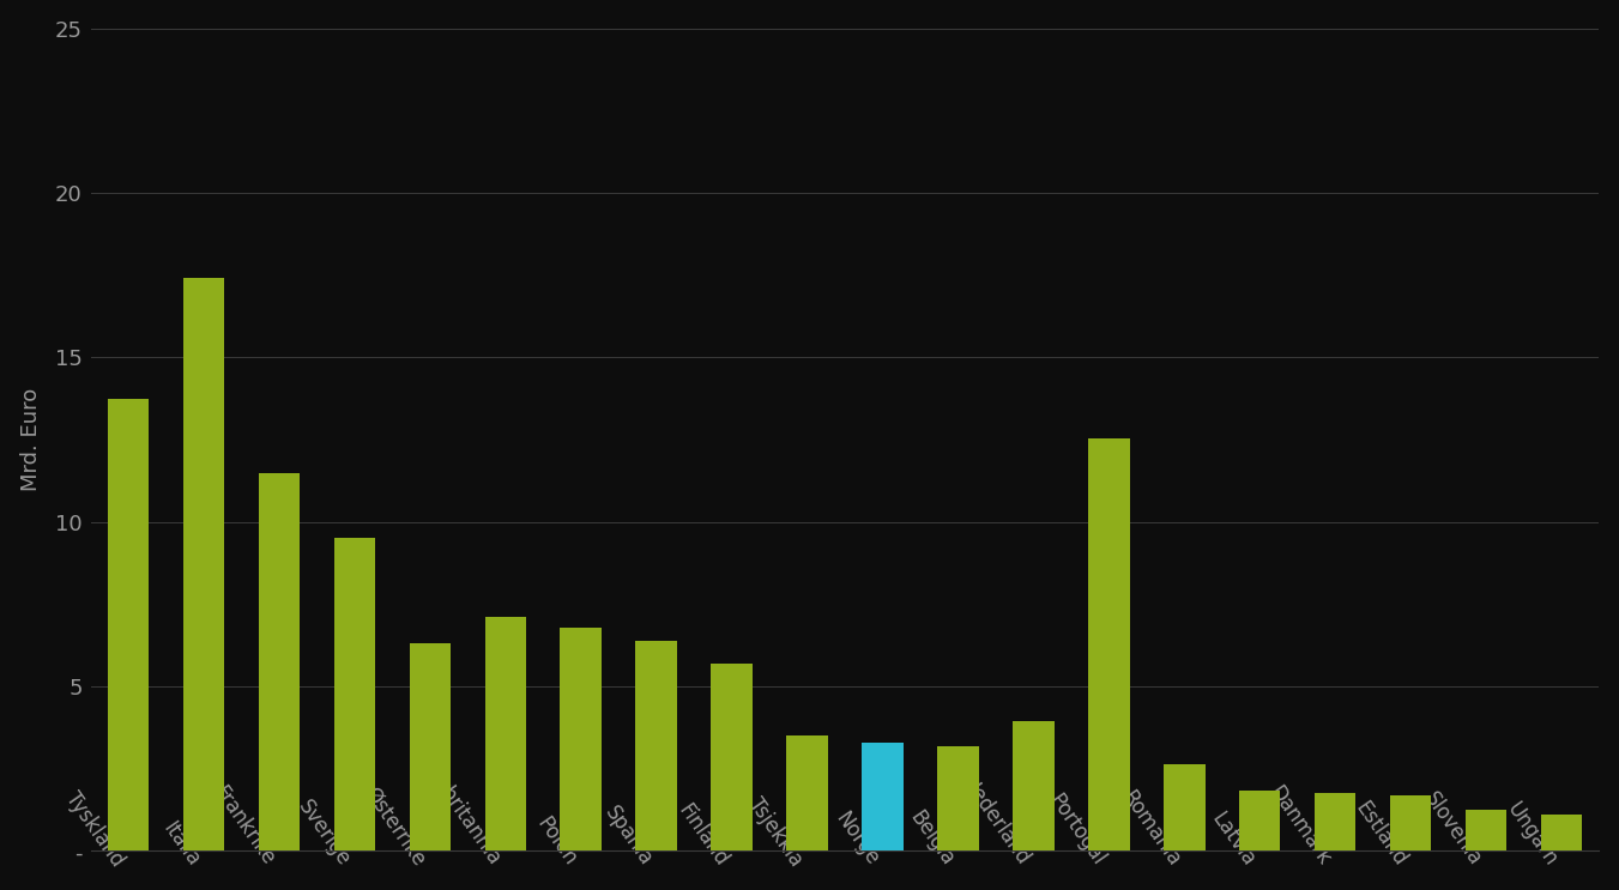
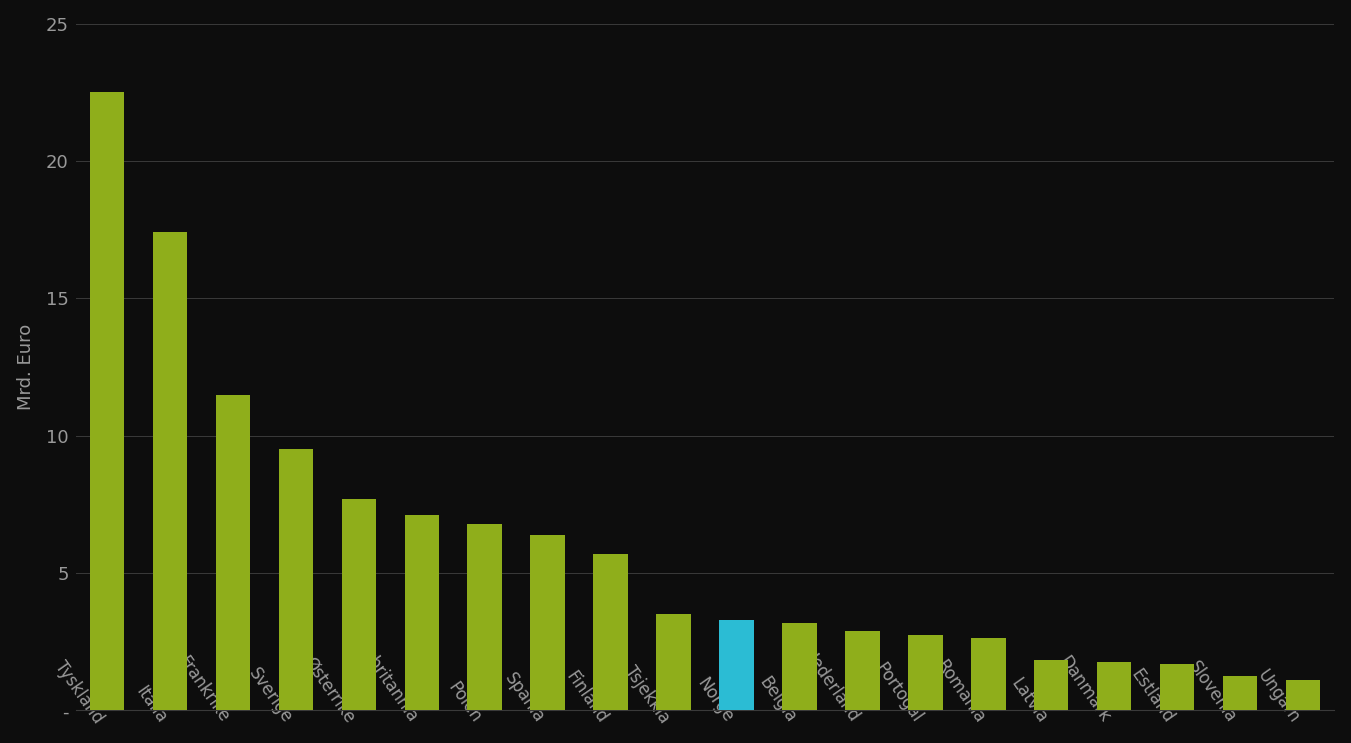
Tyskland: 13.75 -> 22.50
Østerrike: 6.30 -> 7.70
Nederland: 3.95 -> 2.90
Portogal: 12.55 -> 2.75
